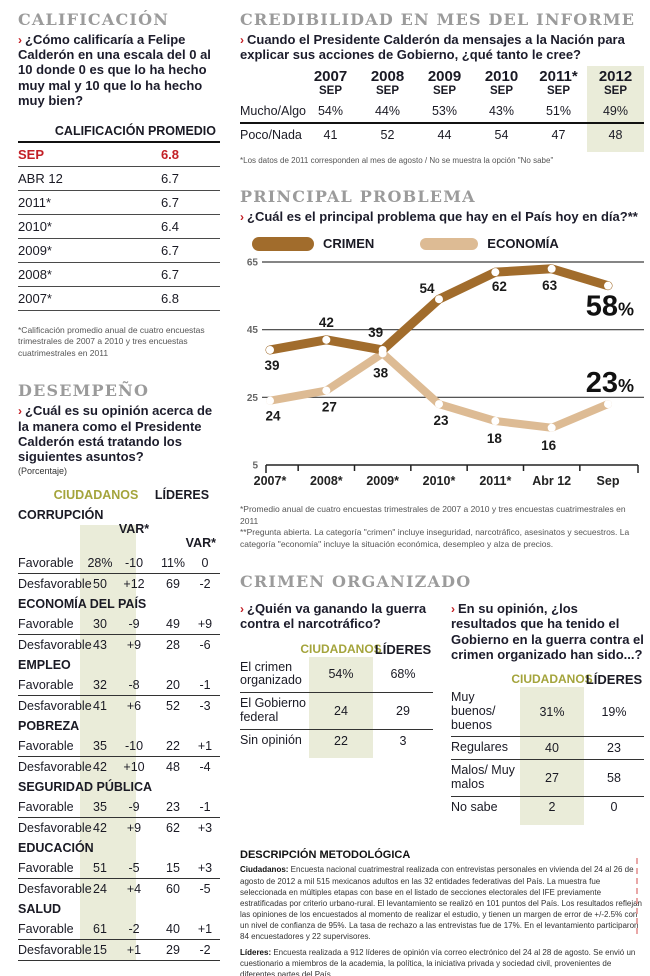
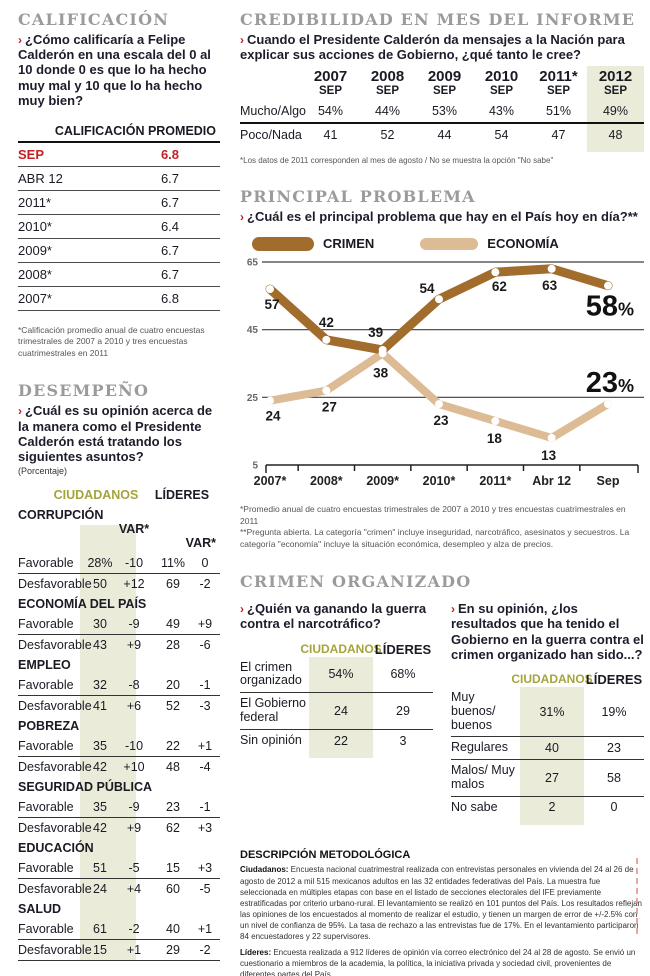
CRIMEN/2007*: 39 -> 57
ECONOMÍA/Abr 12: 16 -> 13
